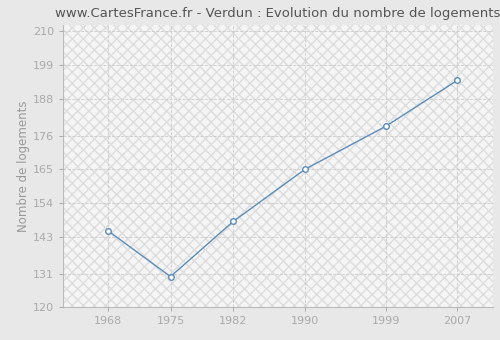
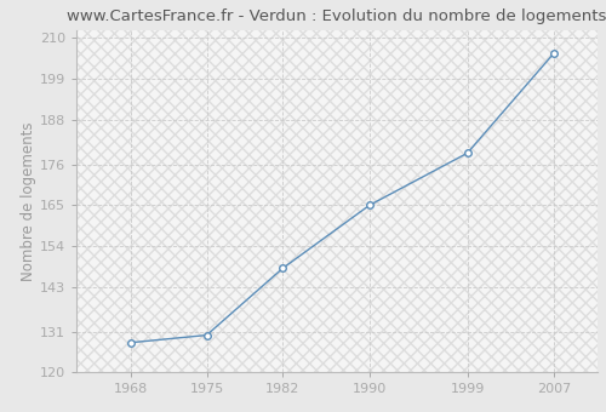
1968: 145 -> 128
2007: 194 -> 206
